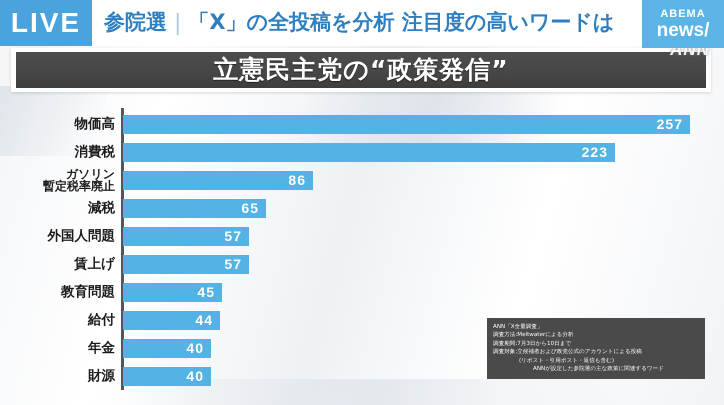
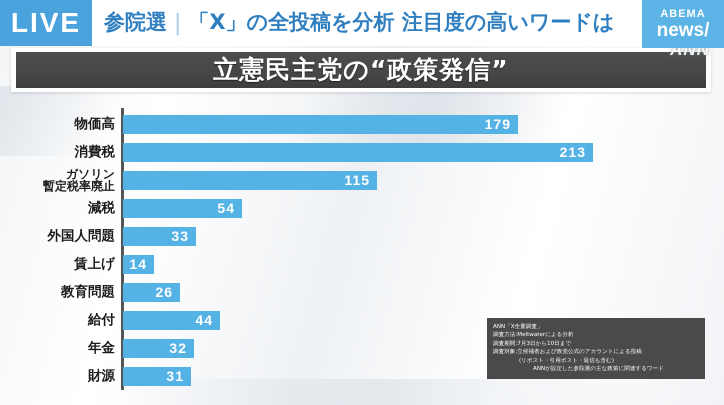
物価高: 257 -> 179
消費税: 223 -> 213
ガソリン 暫定税率廃止: 86 -> 115
減税: 65 -> 54
外国人問題: 57 -> 33
賃上げ: 57 -> 14
教育問題: 45 -> 26
年金: 40 -> 32
財源: 40 -> 31
